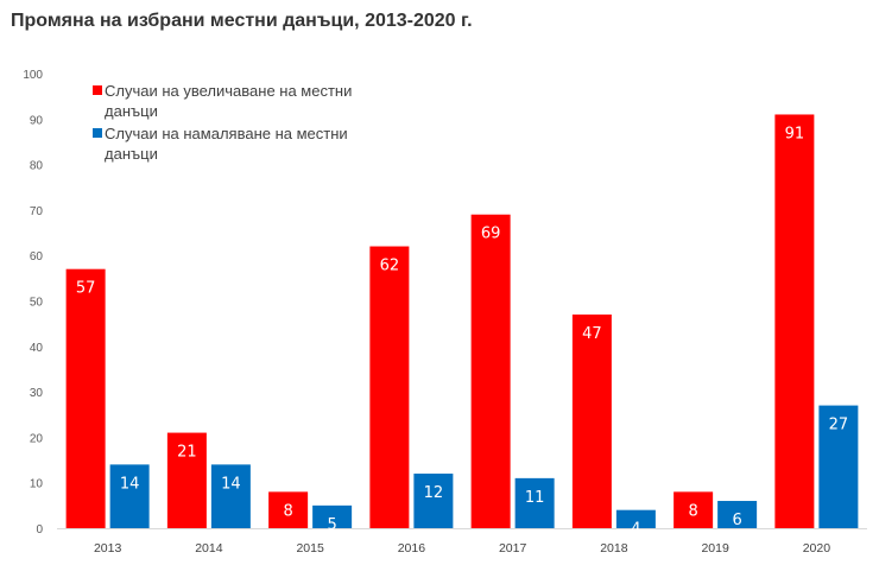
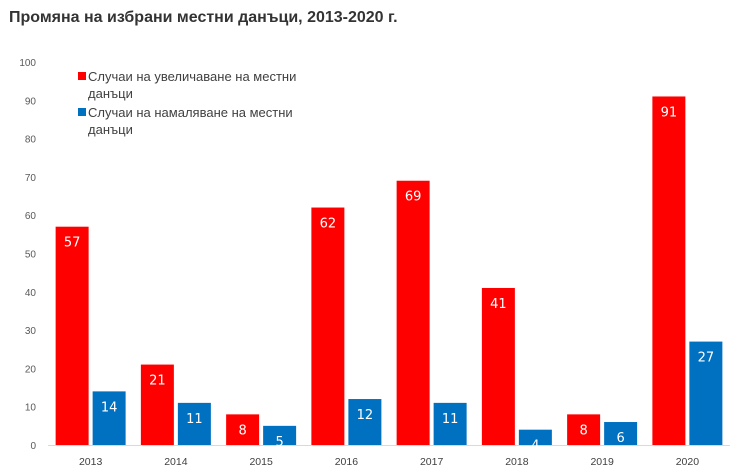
Случаи на намаляване на местни данъци/2014: 14 -> 11
Случаи на увеличаване на местни данъци/2018: 47 -> 41
